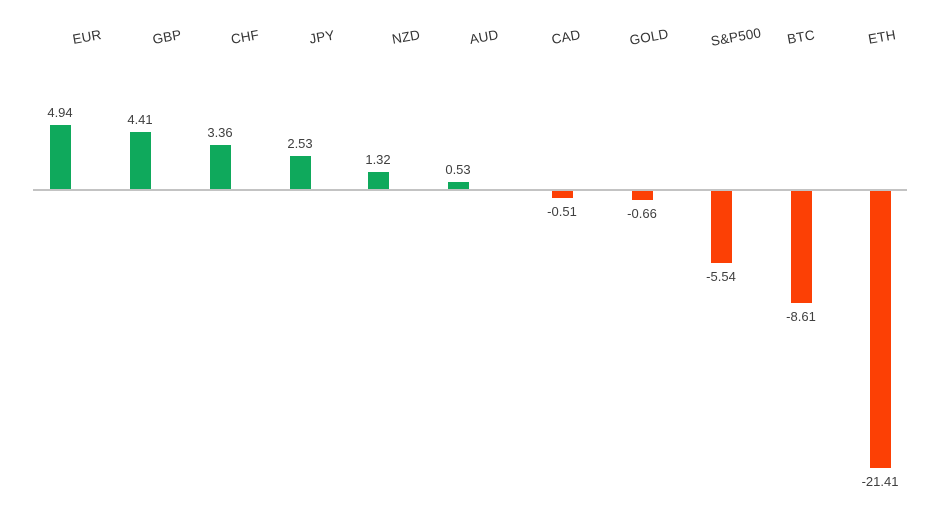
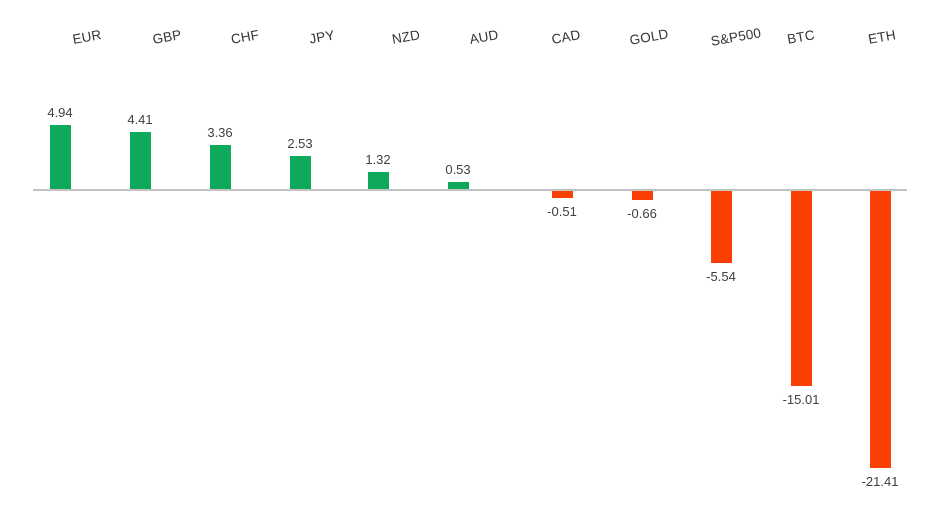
BTC: -8.61 -> -15.01
